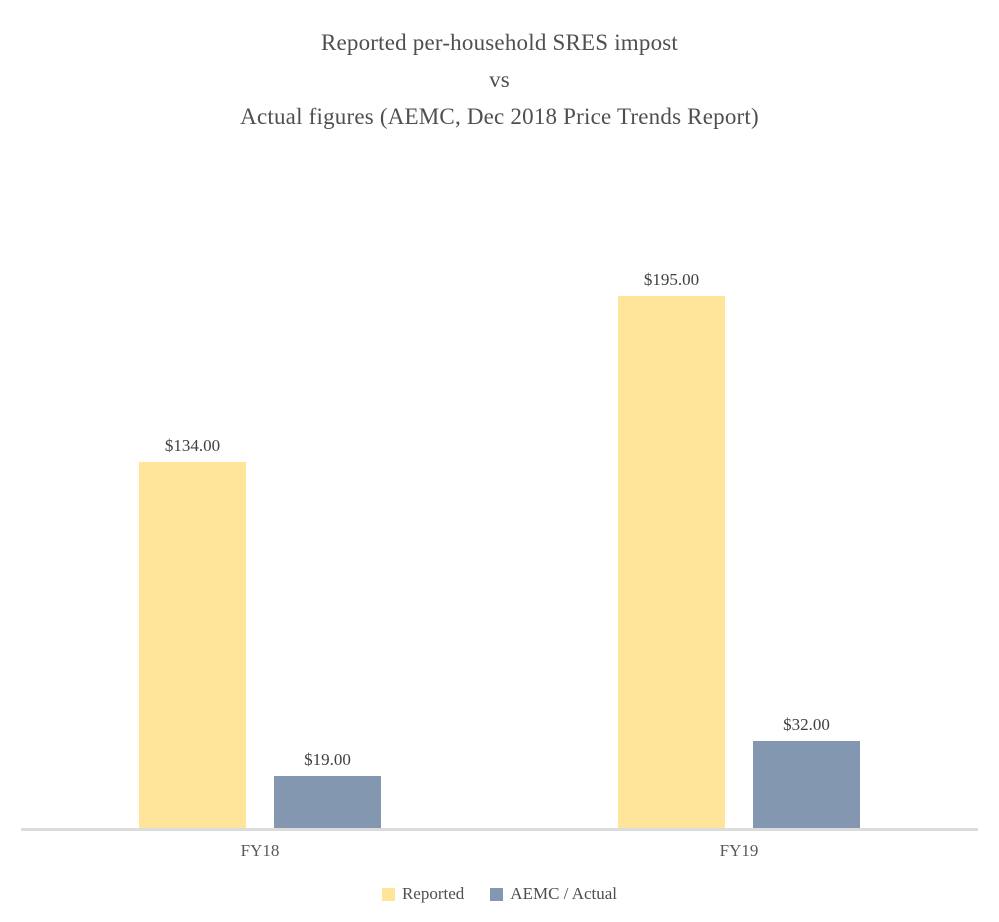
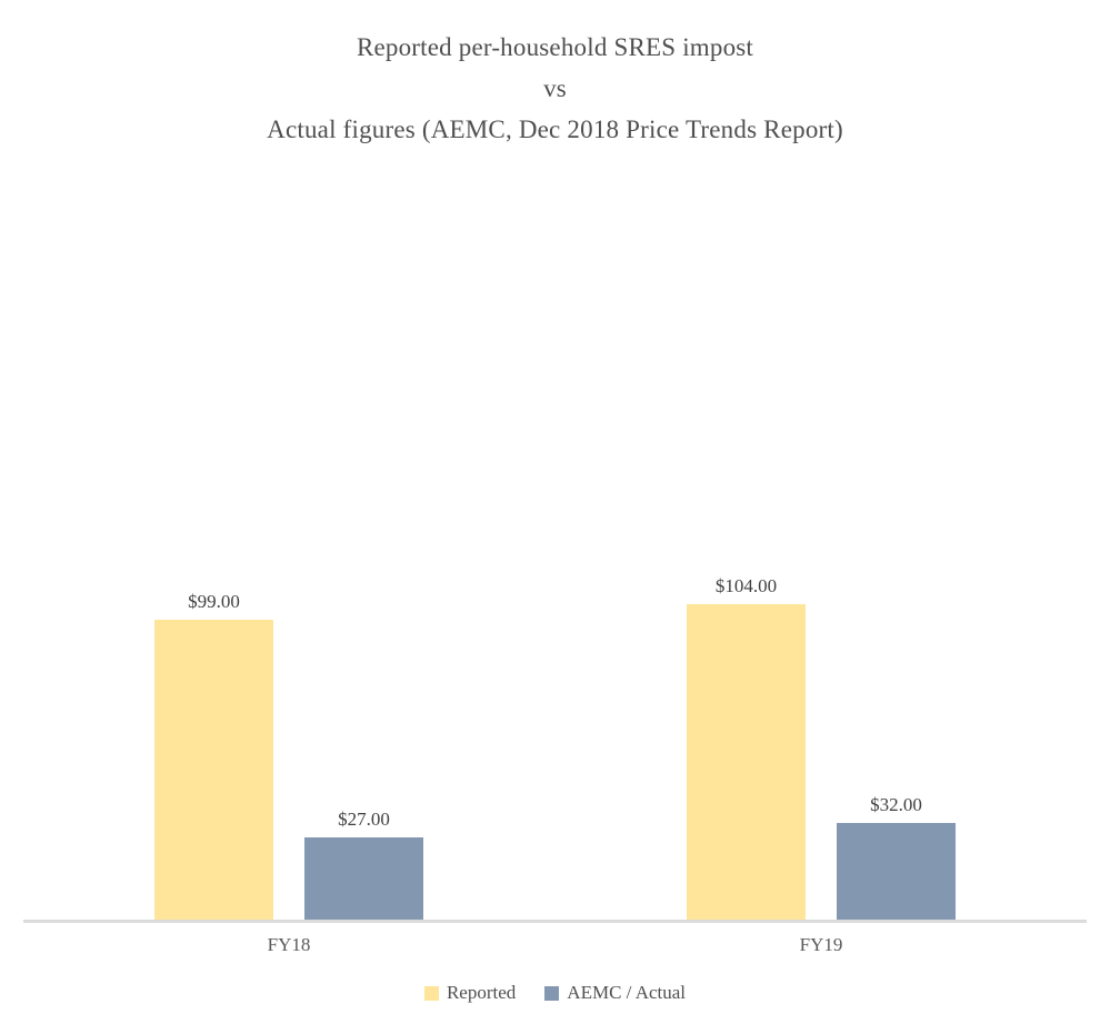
Reported/FY18: $134.00 -> $99.00
AEMC / Actual/FY18: $19.00 -> $27.00
Reported/FY19: $195.00 -> $104.00
